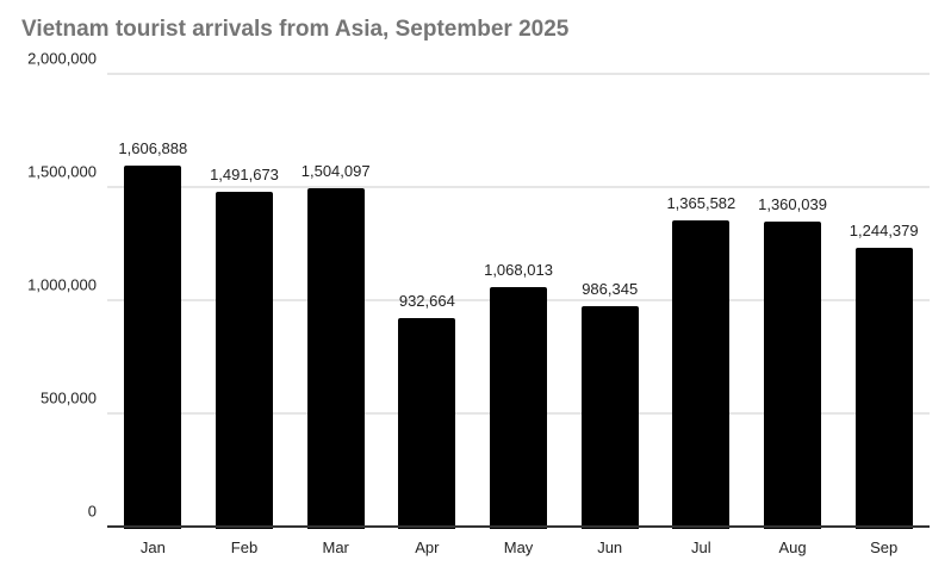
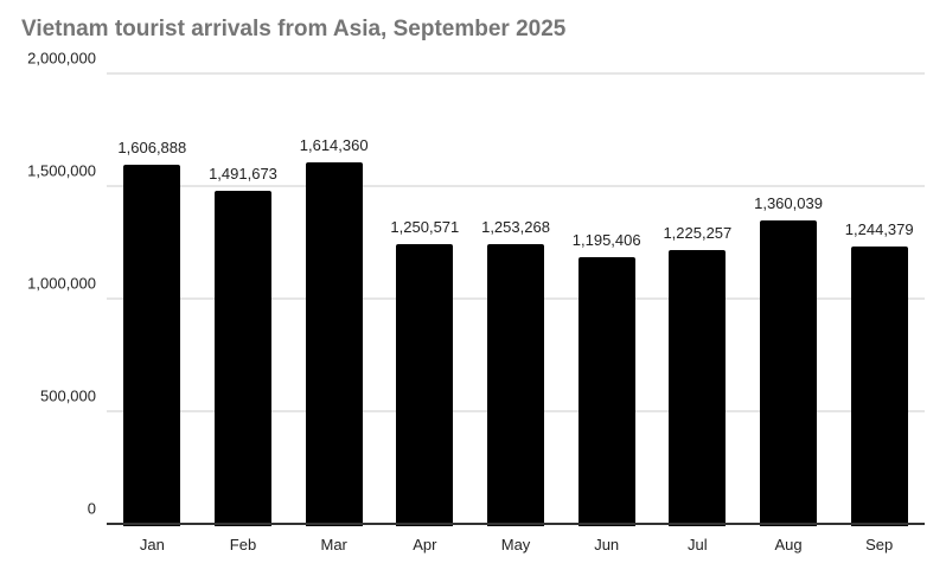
Mar: 1,504,097 -> 1,614,360
Apr: 932,664 -> 1,250,571
May: 1,068,013 -> 1,253,268
Jun: 986,345 -> 1,195,406
Jul: 1,365,582 -> 1,225,257
